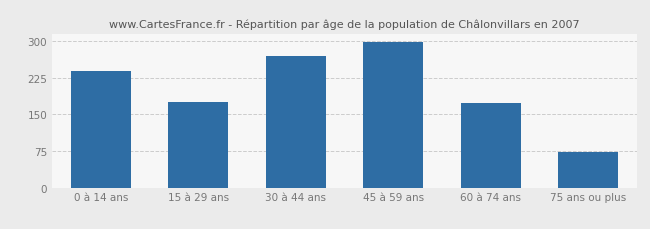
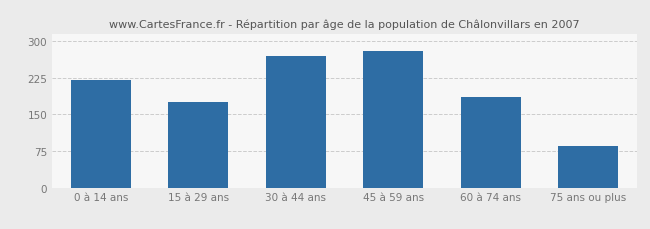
0 à 14 ans: 238 -> 220
45 à 59 ans: 298 -> 280
60 à 74 ans: 172 -> 185
75 ans ou plus: 72 -> 85
